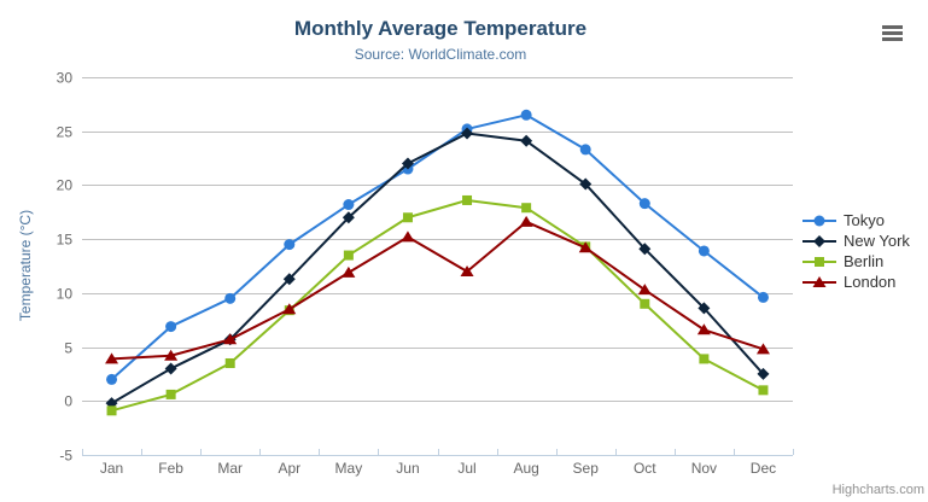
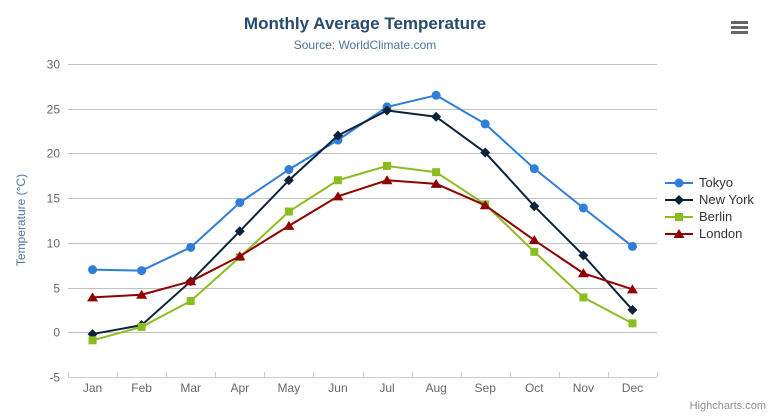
Tokyo/Jan: 2 -> 7
New York/Feb: 3 -> 1
London/Jul: 12 -> 17
